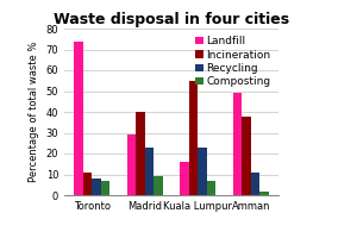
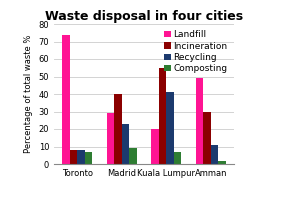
Incineration/Toronto: 11 -> 8
Landfill/Kuala Lumpur: 16 -> 20
Recycling/Kuala Lumpur: 23 -> 41
Incineration/Amman: 38 -> 30
